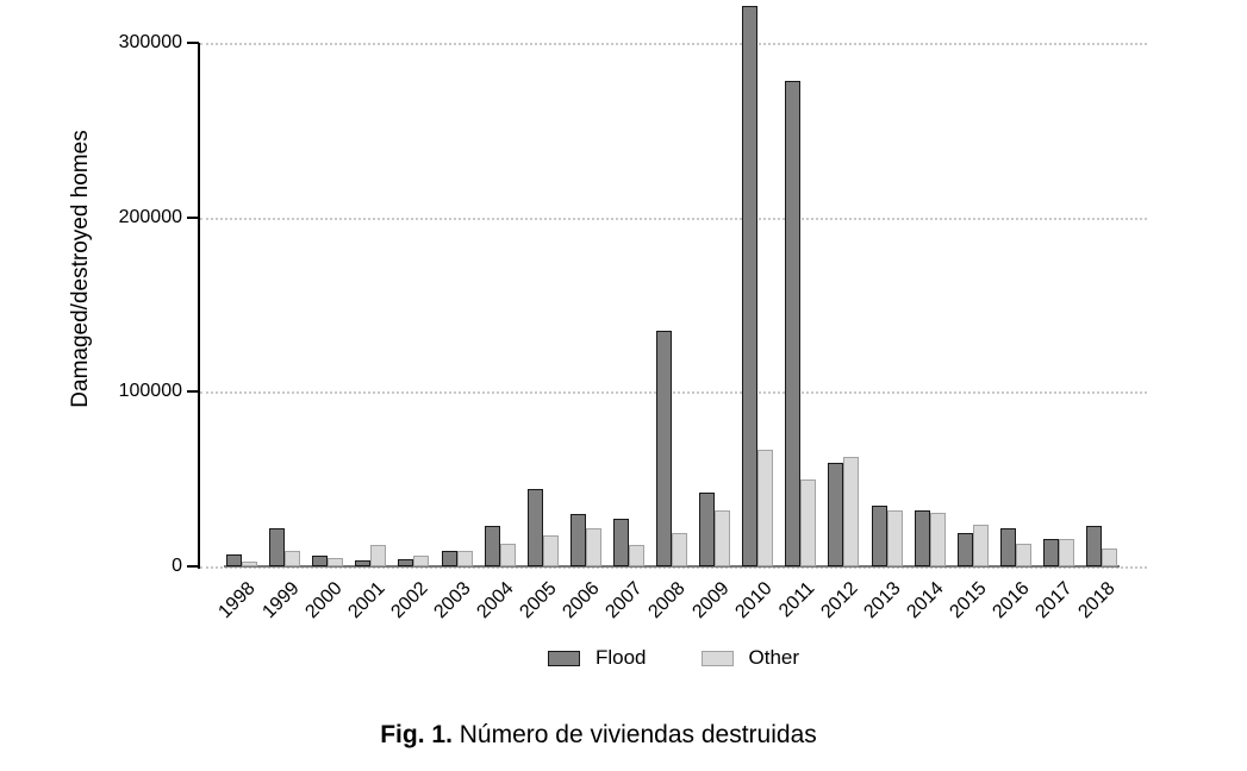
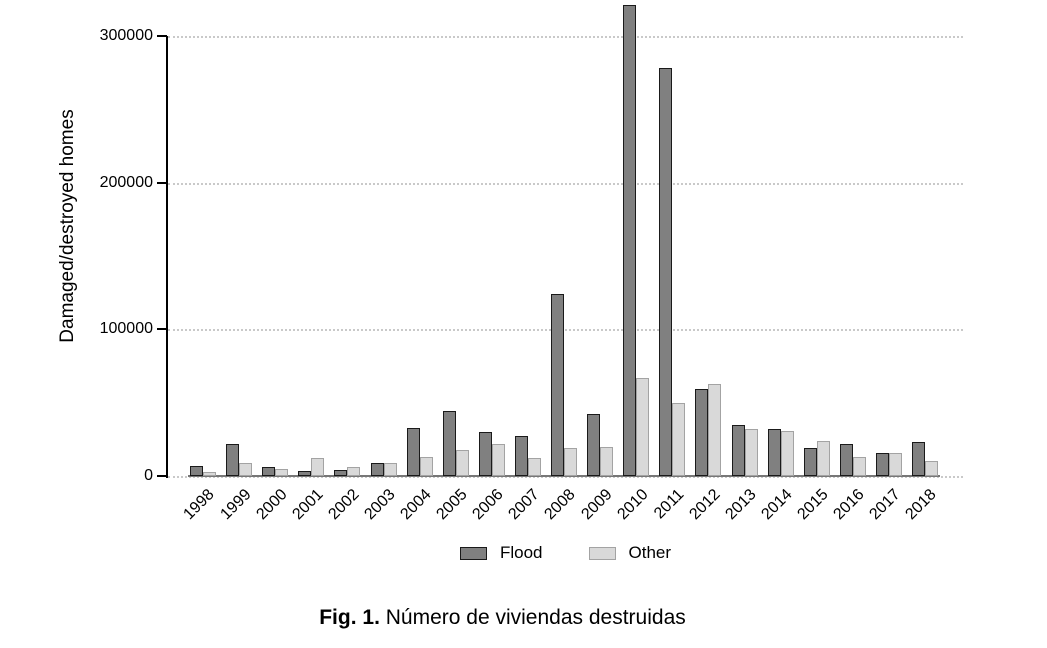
Flood/2004: 23000 -> 33000
Flood/2008: 135000 -> 124000
Other/2009: 32000 -> 20000
